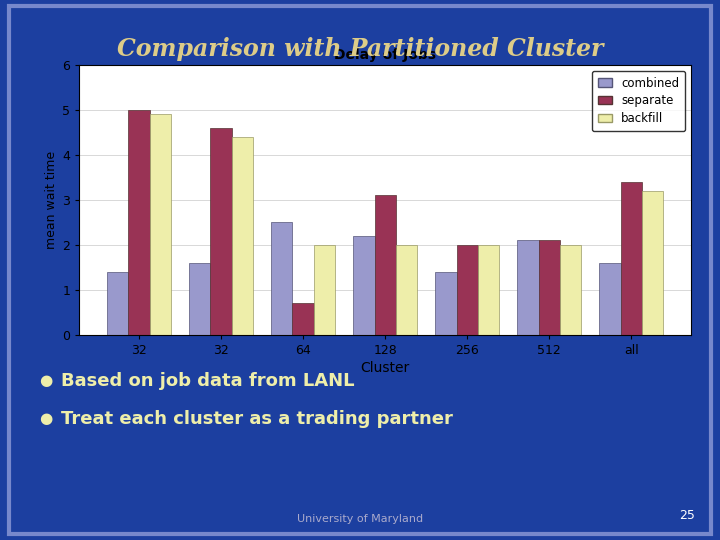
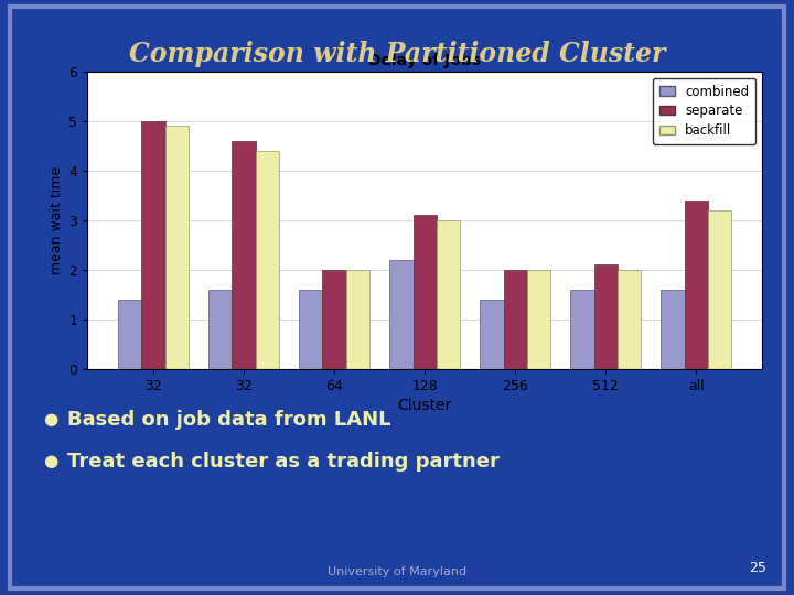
combined/64: 2.5 -> 1.6
separate/64: 0.7 -> 2.0
backfill/128: 2.0 -> 3.0
combined/512: 2.1 -> 1.6
